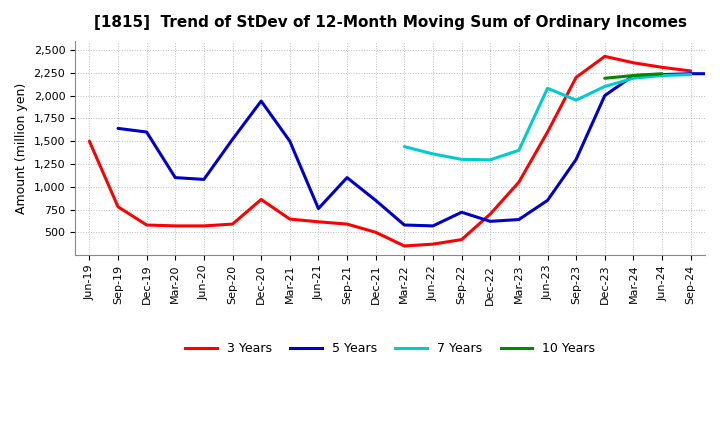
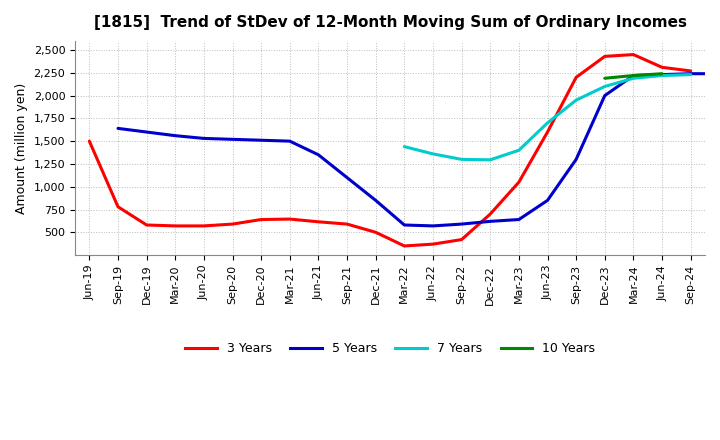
5 Years/Mar-20: 1,100 -> 1,560
5 Years/Jun-20: 1,080 -> 1,530
3 Years/Dec-20: 860 -> 640
5 Years/Dec-20: 1,940 -> 1,510
5 Years/Jun-21: 760 -> 1,350
5 Years/Sep-22: 720 -> 590
7 Years/Jun-23: 2,080 -> 1,700
3 Years/Mar-24: 2,360 -> 2,450
